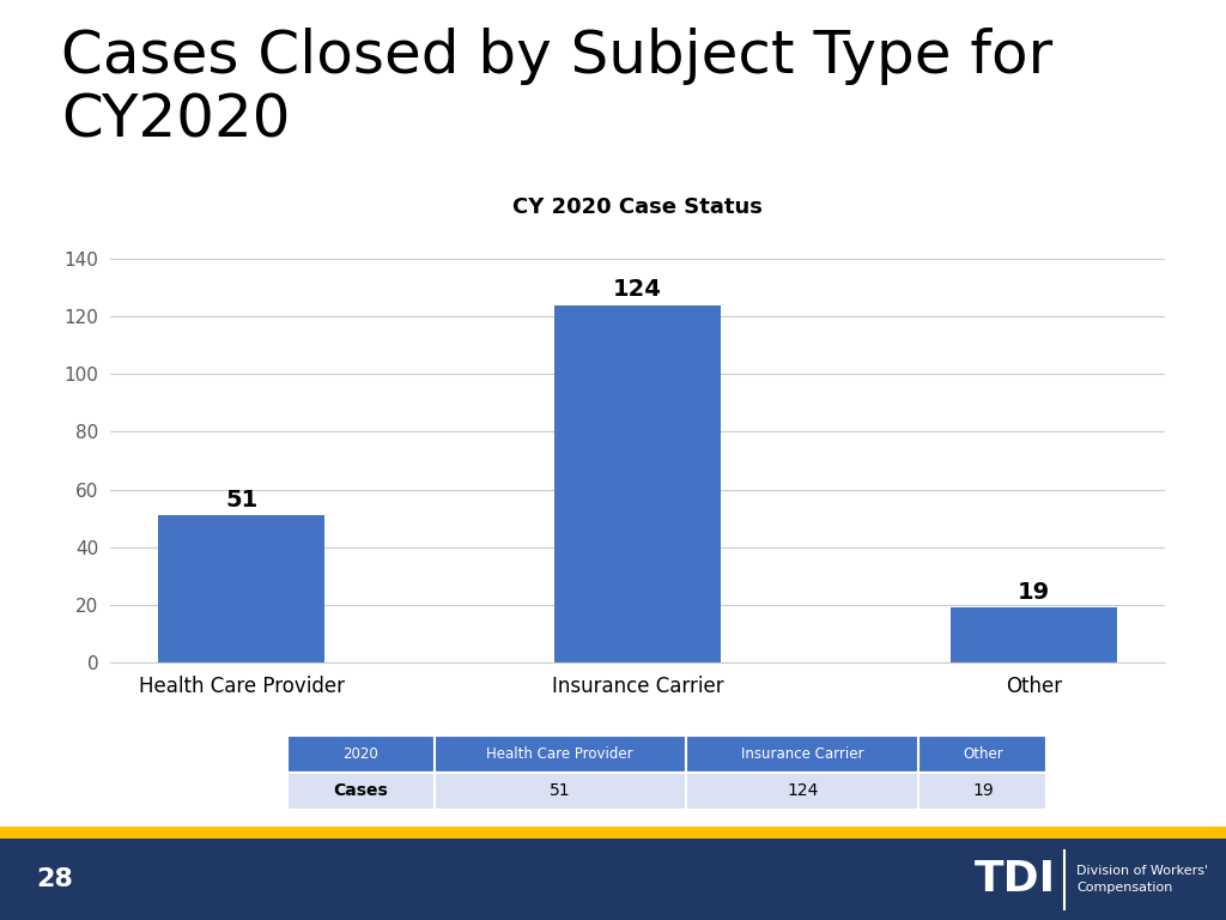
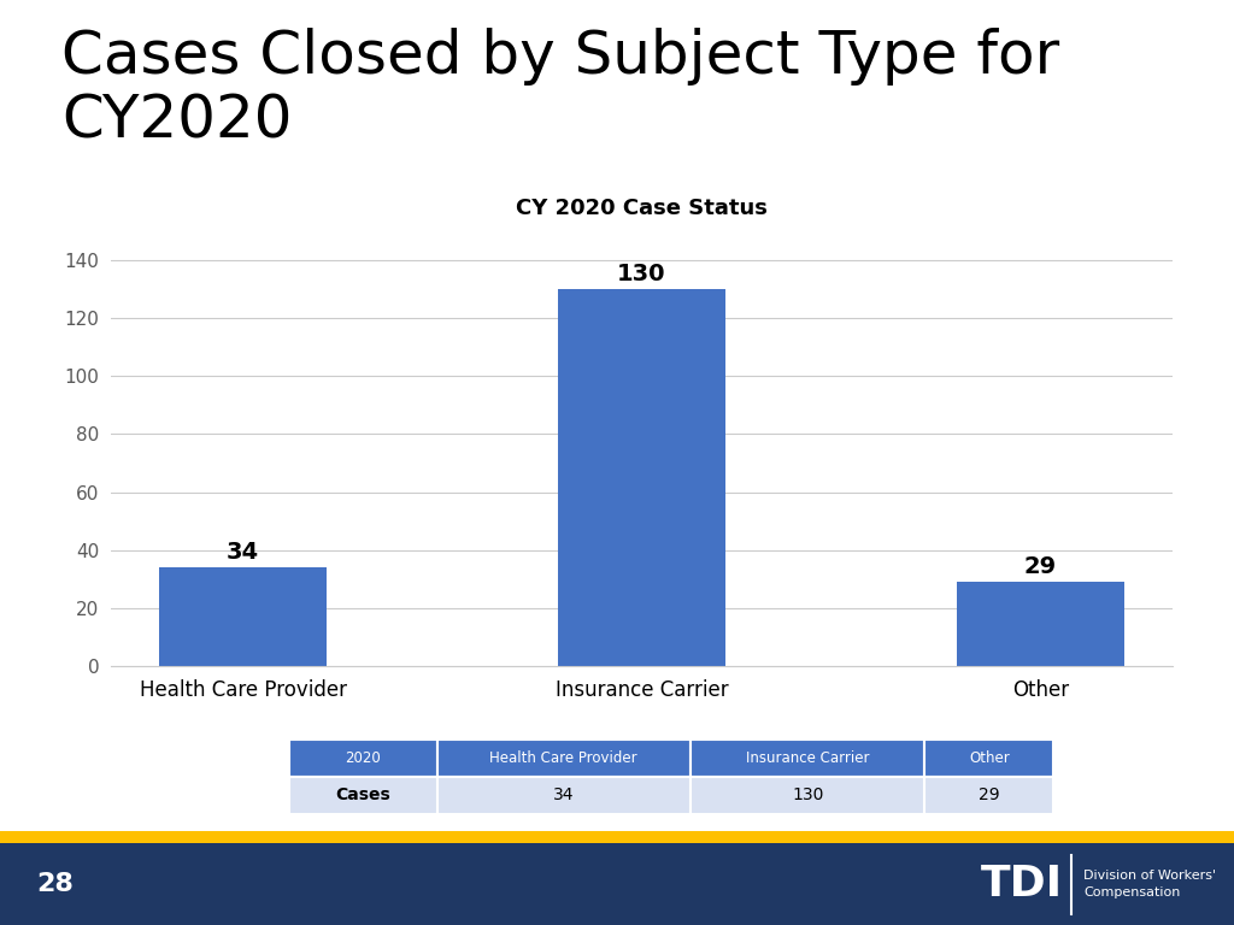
Health Care Provider: 51 -> 34
Insurance Carrier: 124 -> 130
Other: 19 -> 29
